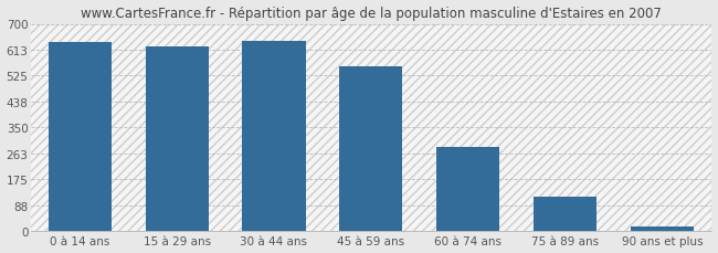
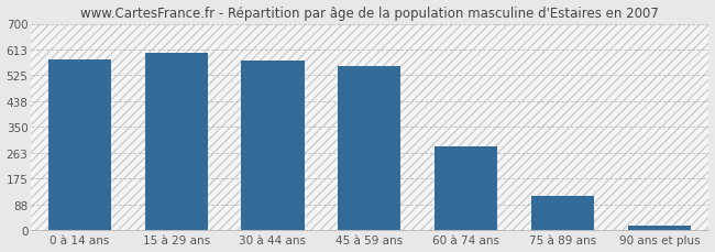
0 à 14 ans: 638 -> 580
15 à 29 ans: 622 -> 600
30 à 44 ans: 641 -> 575
